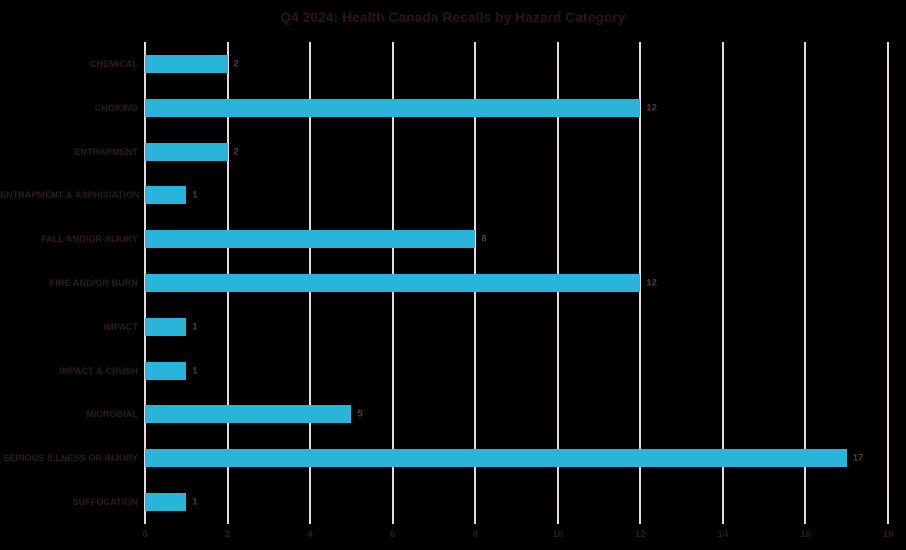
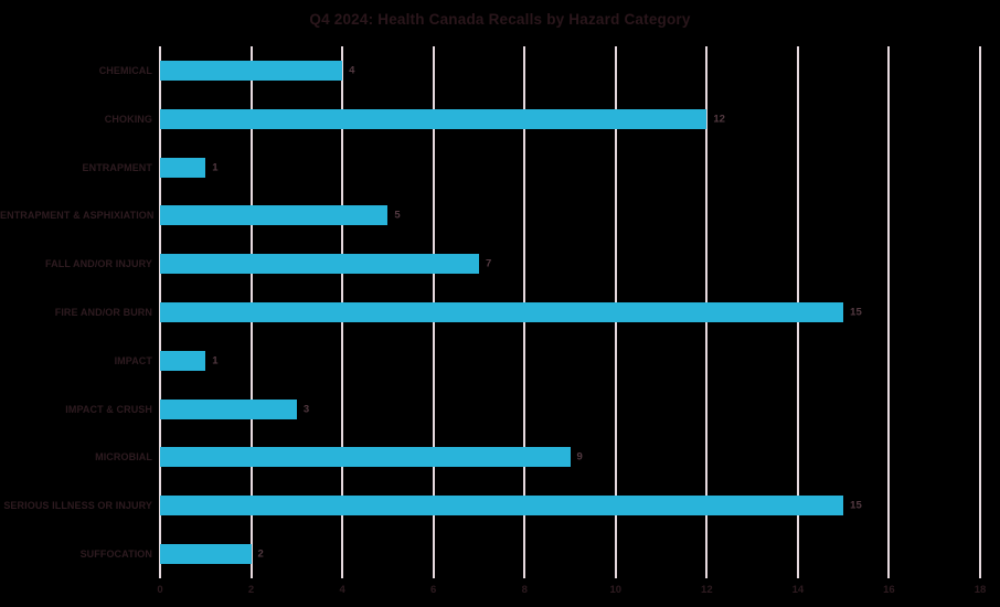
CHEMICAL: 2 -> 4
ENTRAPMENT: 2 -> 1
ENTRAPMENT & ASPHIXIATION: 1 -> 5
FALL AND/OR INJURY: 8 -> 7
FIRE AND/OR BURN: 12 -> 15
IMPACT & CRUSH: 1 -> 3
MICROBIAL: 5 -> 9
SERIOUS ILLNESS OR INJURY: 17 -> 15
SUFFOCATION: 1 -> 2
